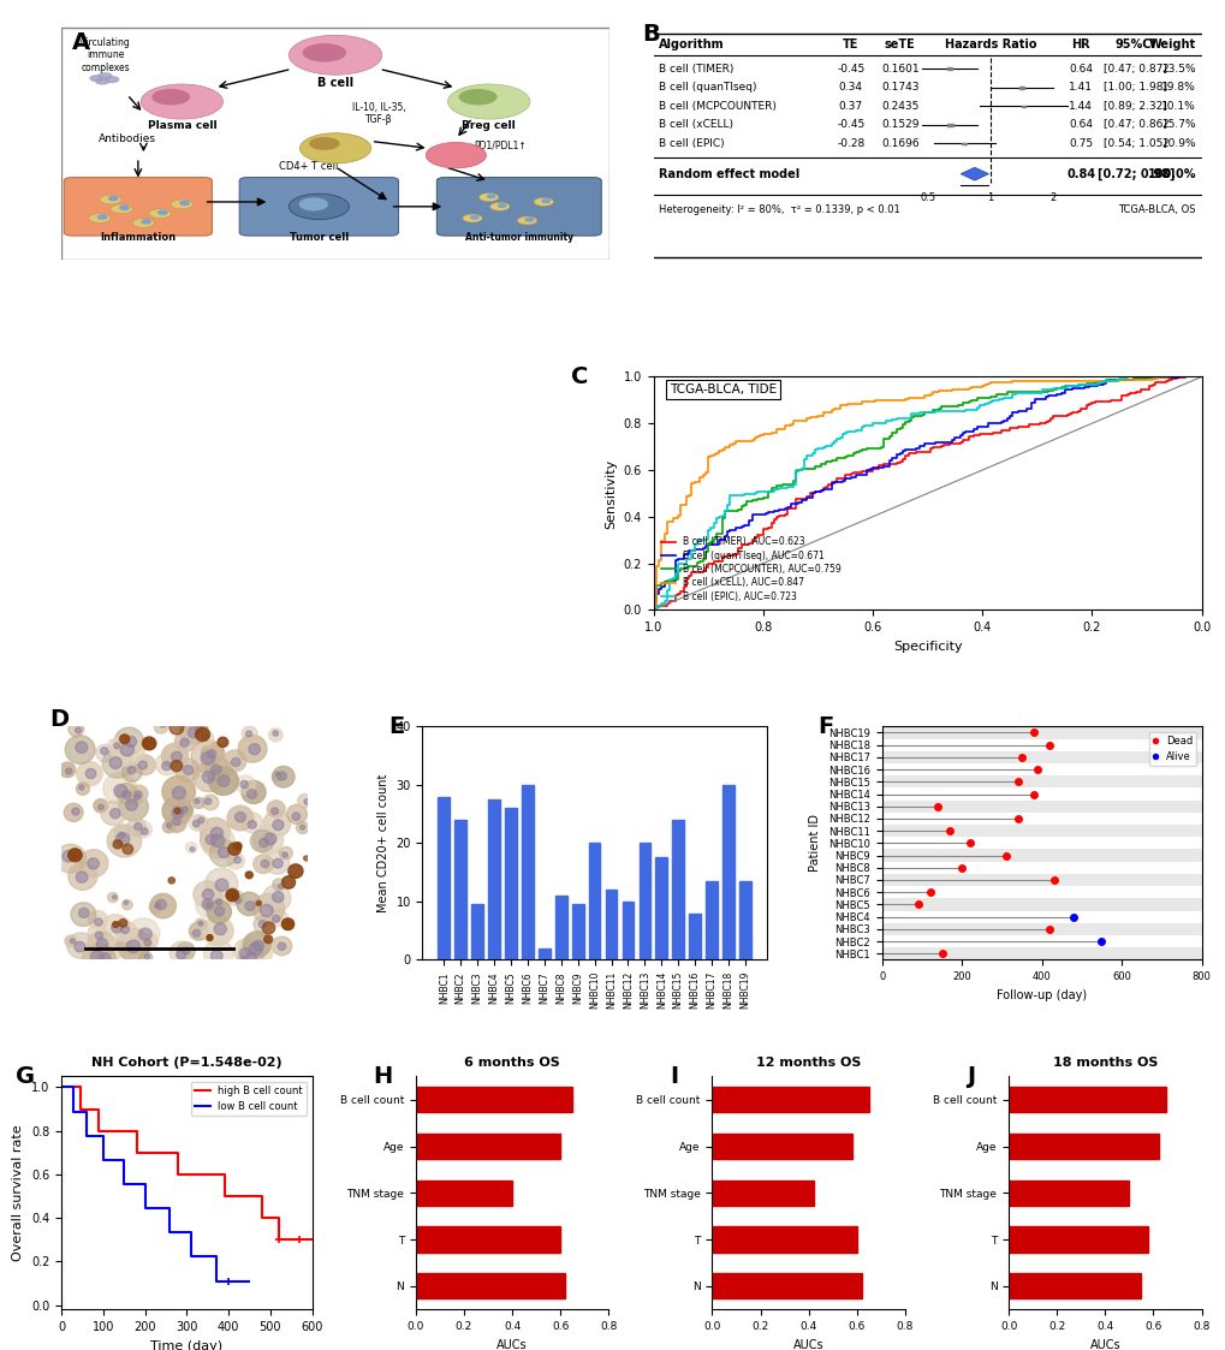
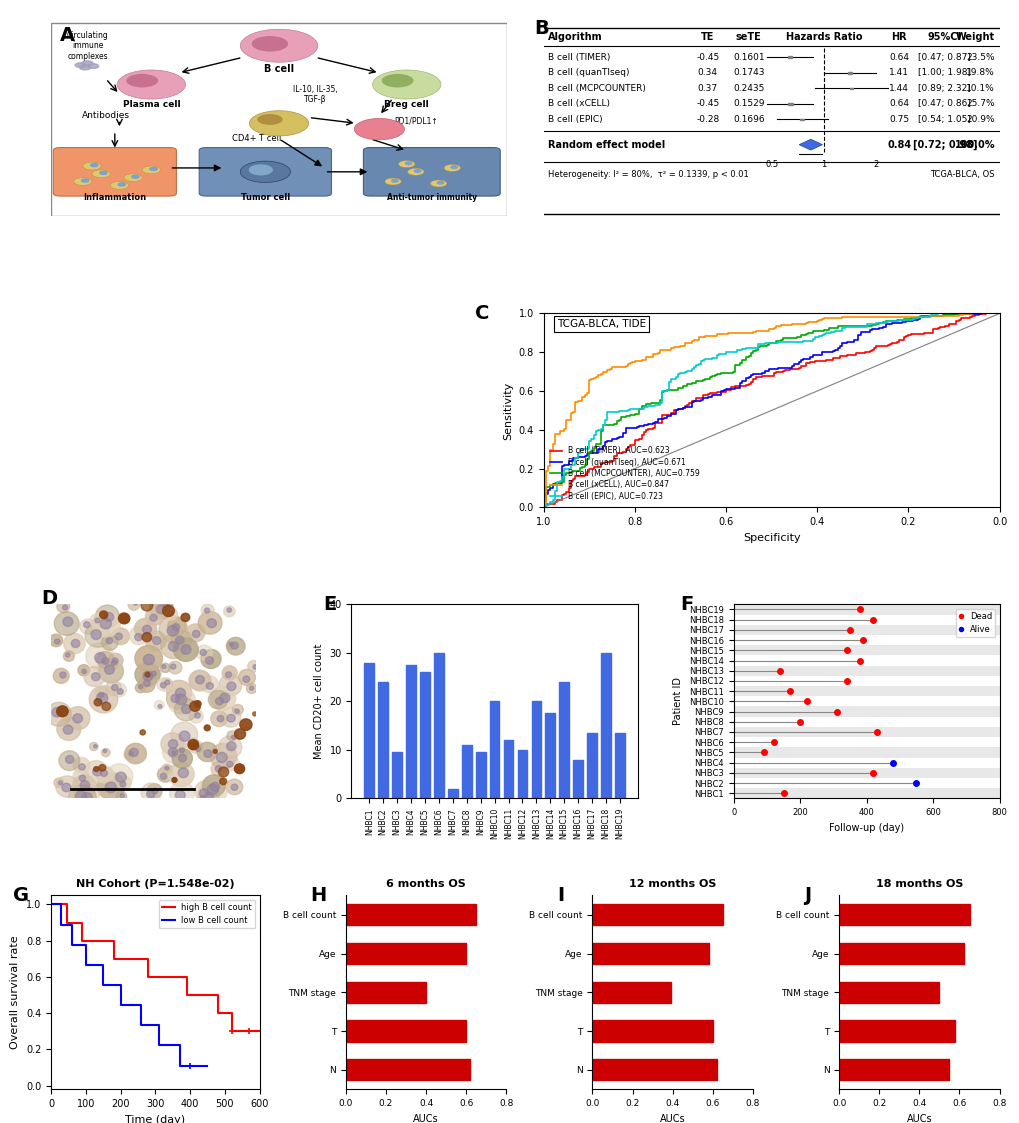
12 months OS/TNM stage: 0.42 -> 0.39
